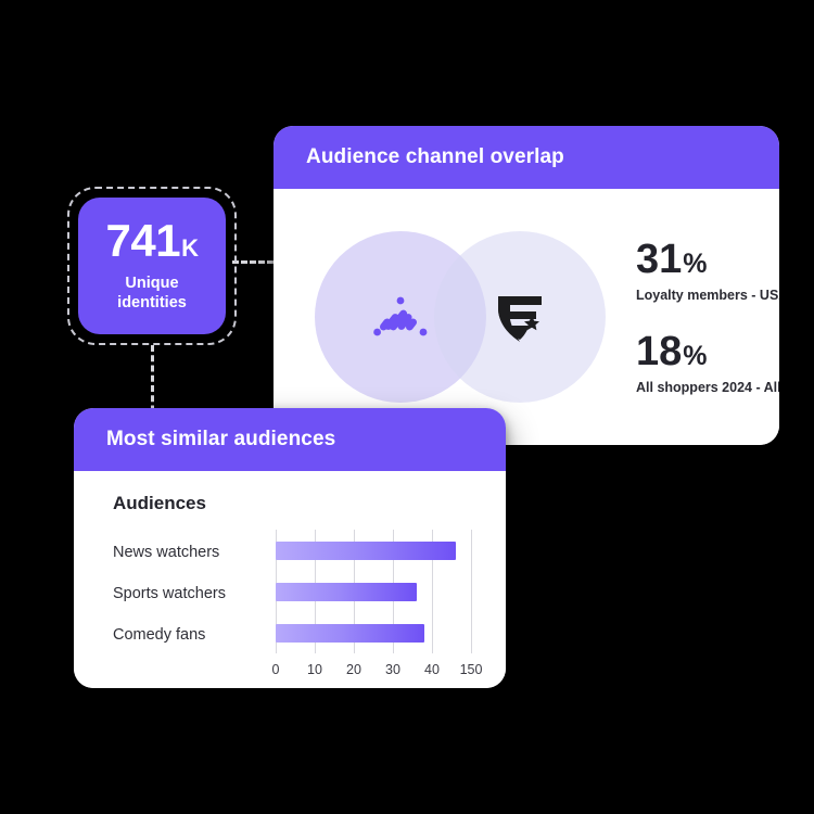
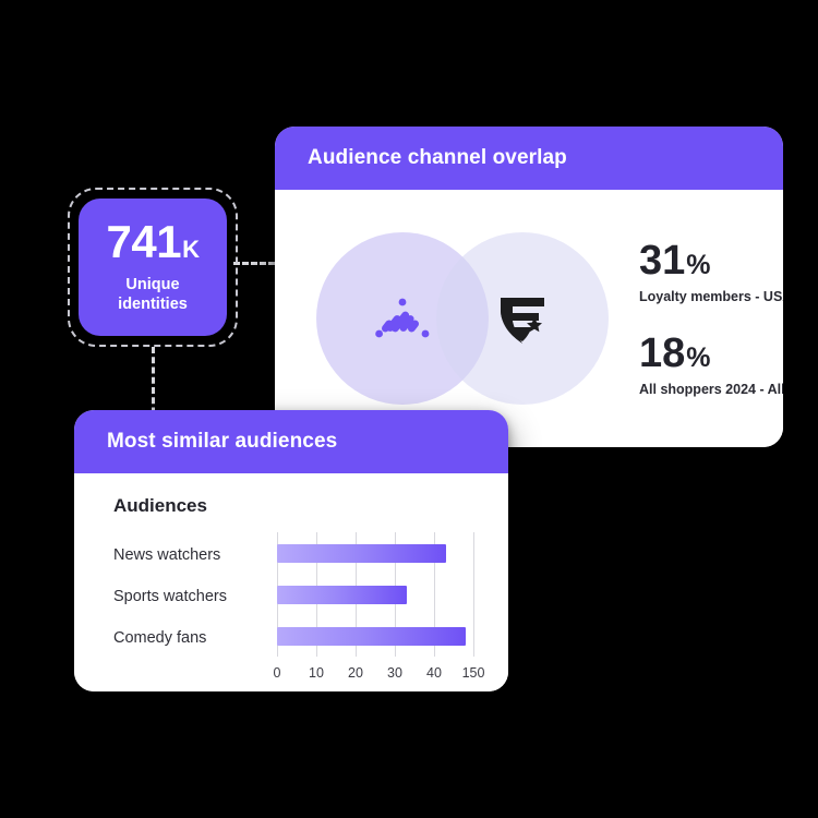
News watchers: 46 -> 43
Sports watchers: 36 -> 33
Comedy fans: 38 -> 48
